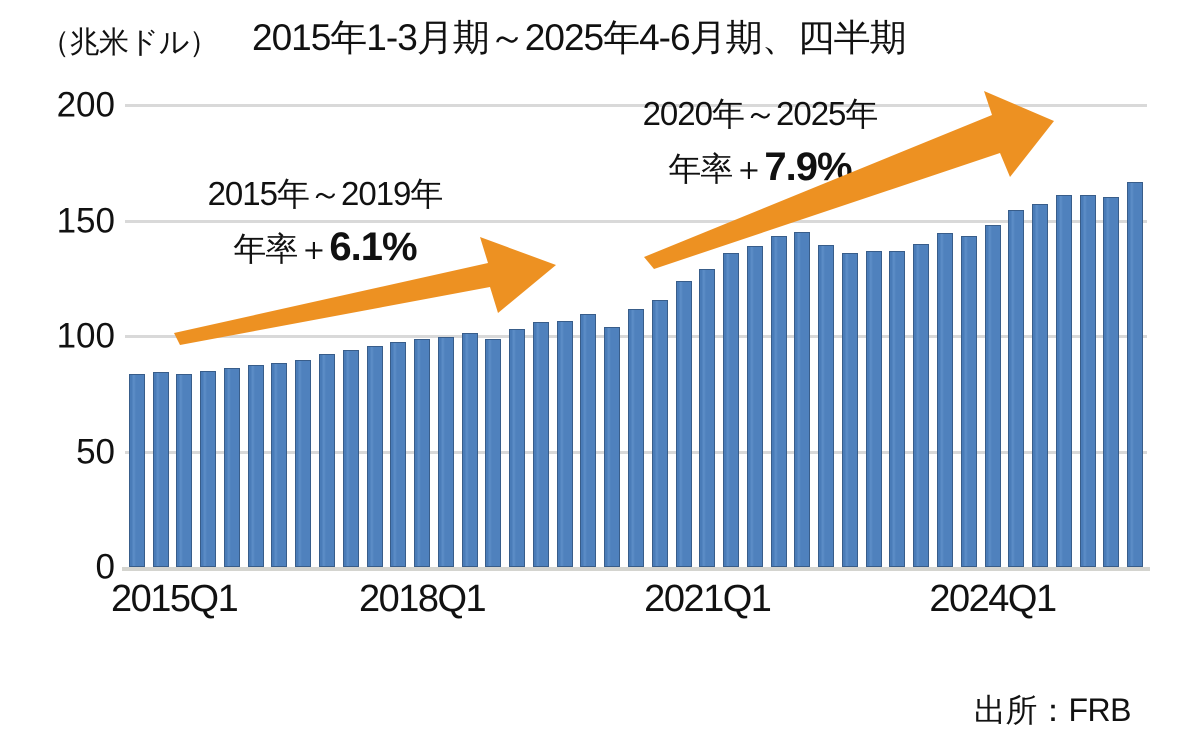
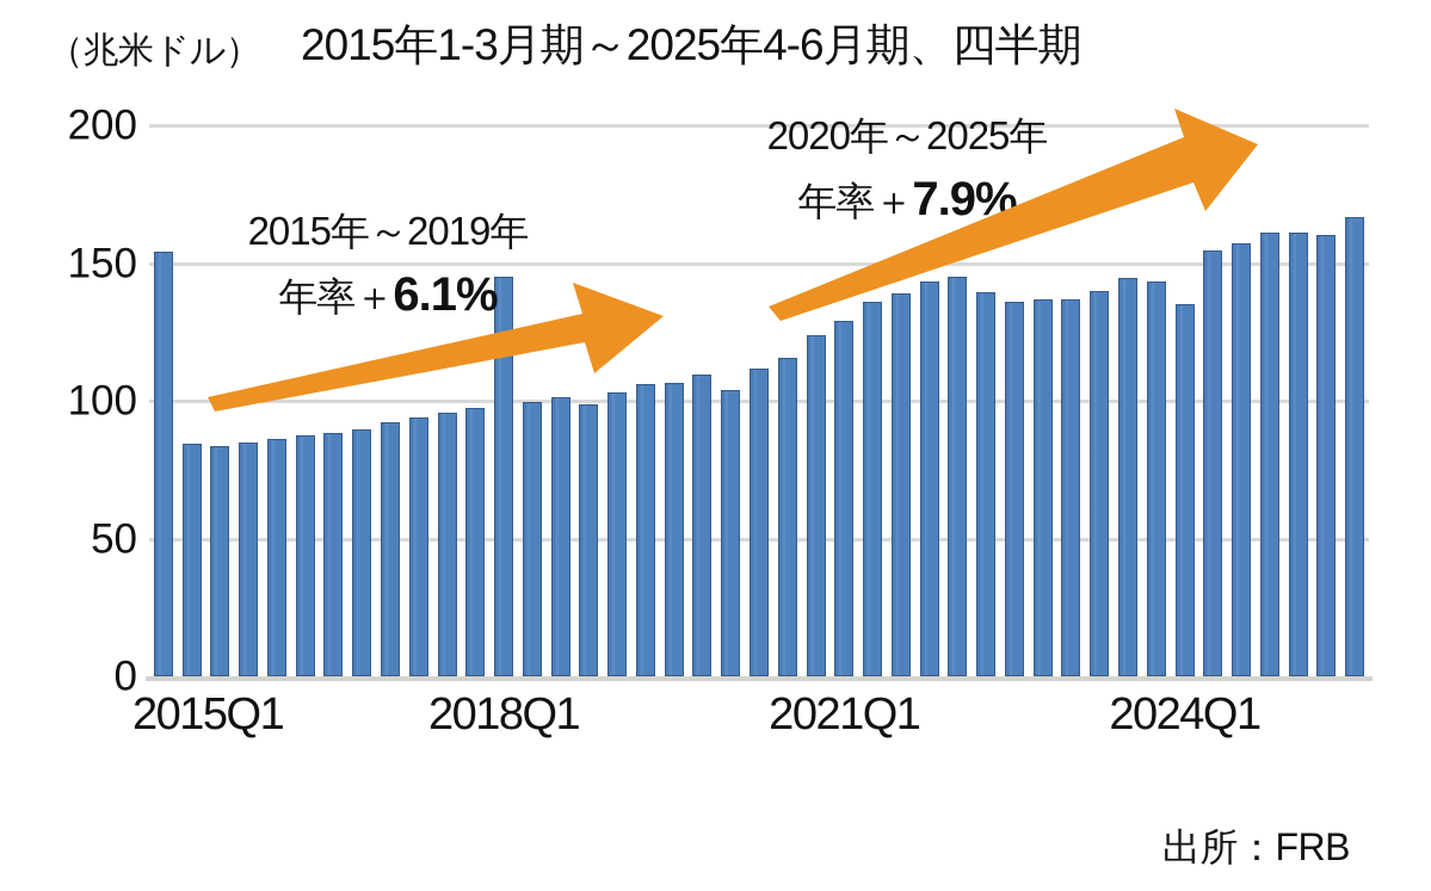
2015Q1: 84 -> 154
2018Q1: 98 -> 145
2024Q1: 148 -> 135
